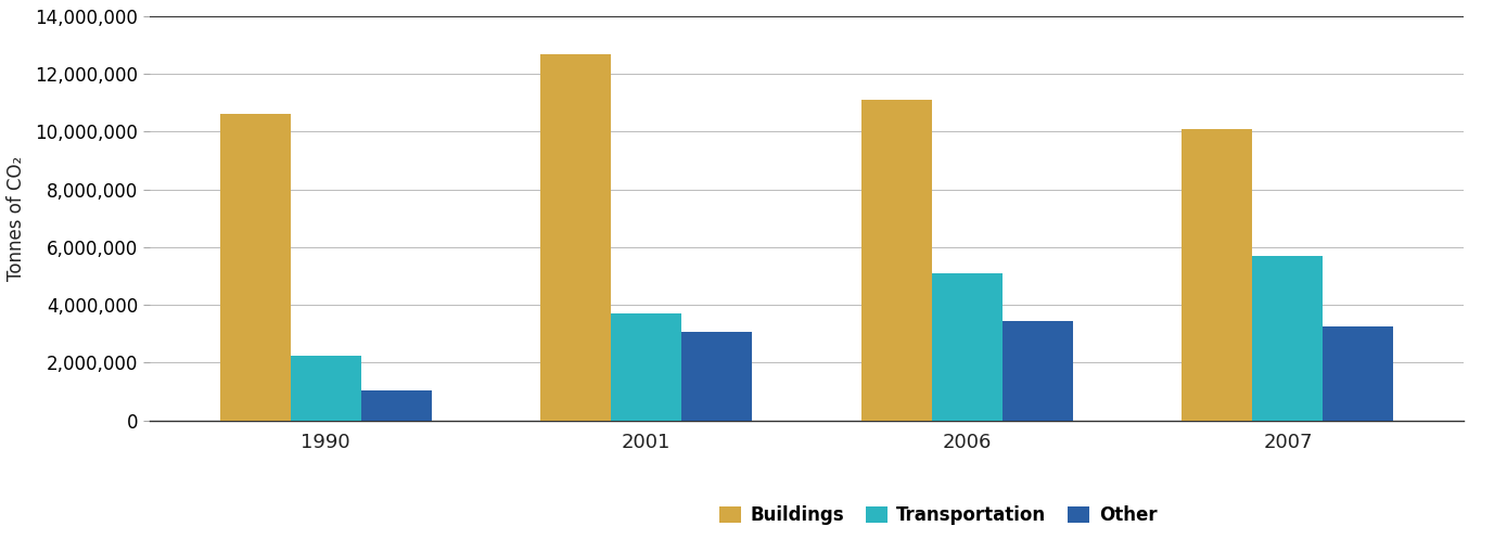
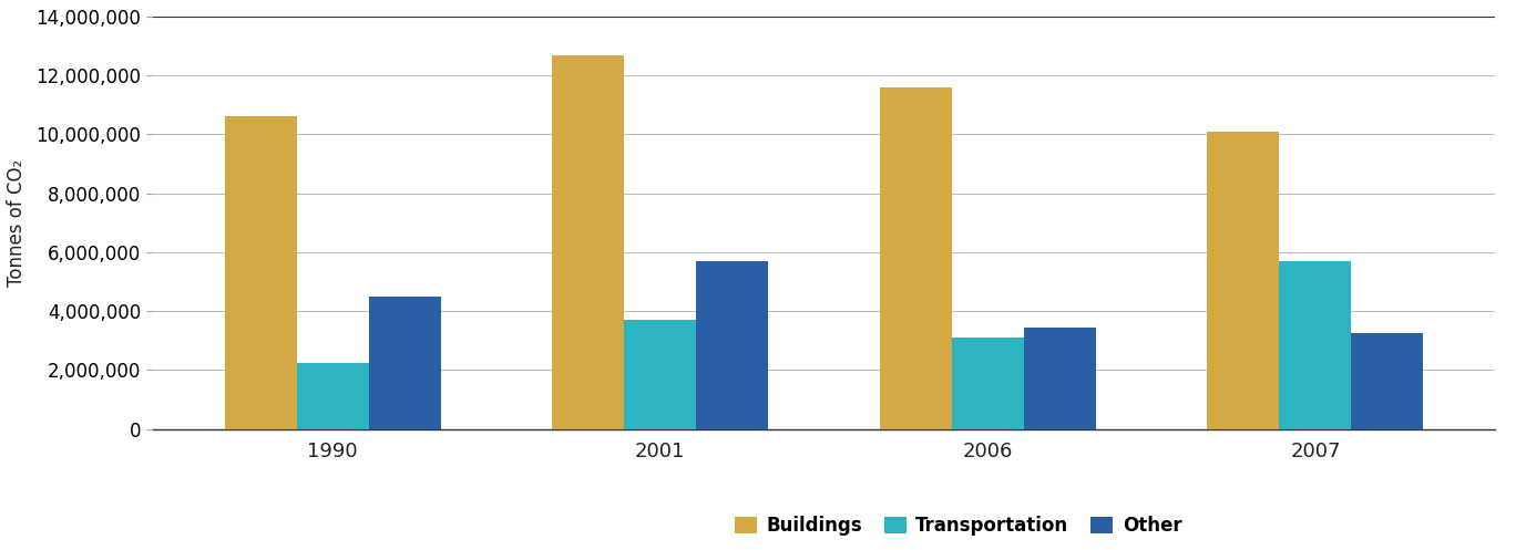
Other/1990: 1,050,000 -> 4,500,000
Other/2001: 3,050,000 -> 5,700,000
Buildings/2006: 11,100,000 -> 11,600,000
Transportation/2006: 5,100,000 -> 3,100,000
